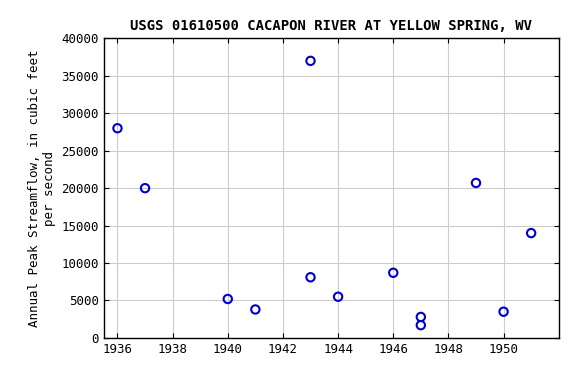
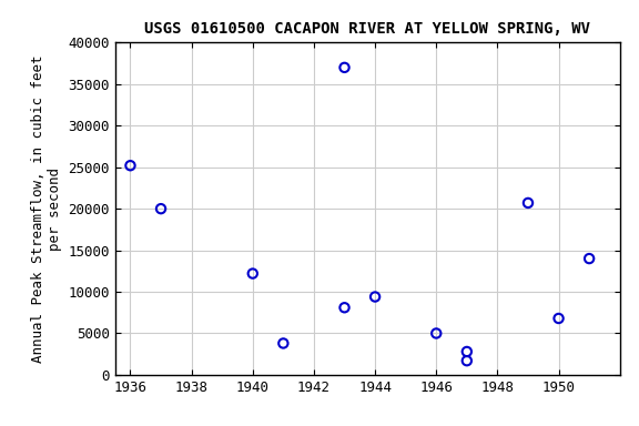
1936: 28000 -> 25200
1940: 5200 -> 12200
1944: 5500 -> 9400
1946: 8700 -> 5000
1950: 3500 -> 6800
